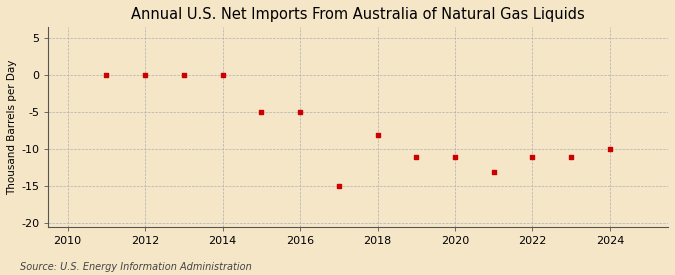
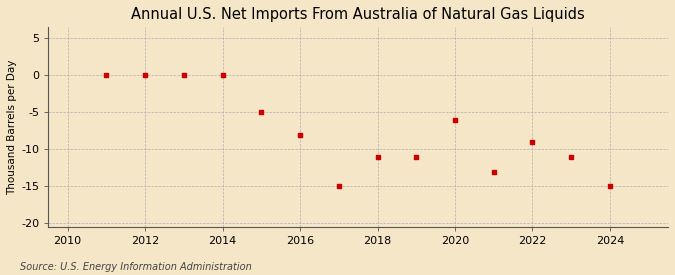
2016: -5 -> -8
2018: -8 -> -11
2020: -11 -> -6
2022: -11 -> -9
2024: -10 -> -15
